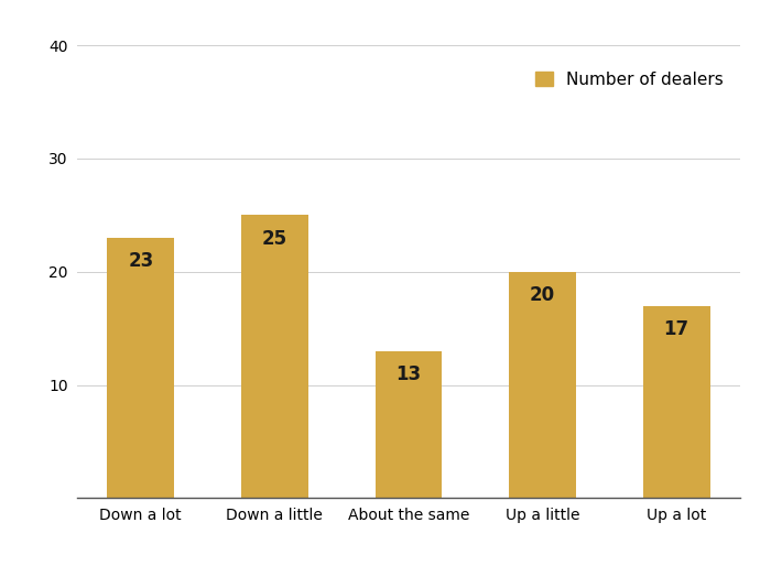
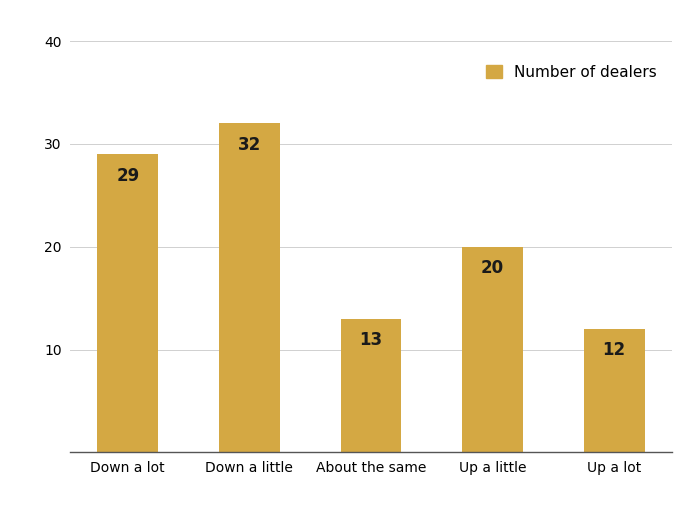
Down a lot: 23 -> 29
Down a little: 25 -> 32
Up a lot: 17 -> 12
